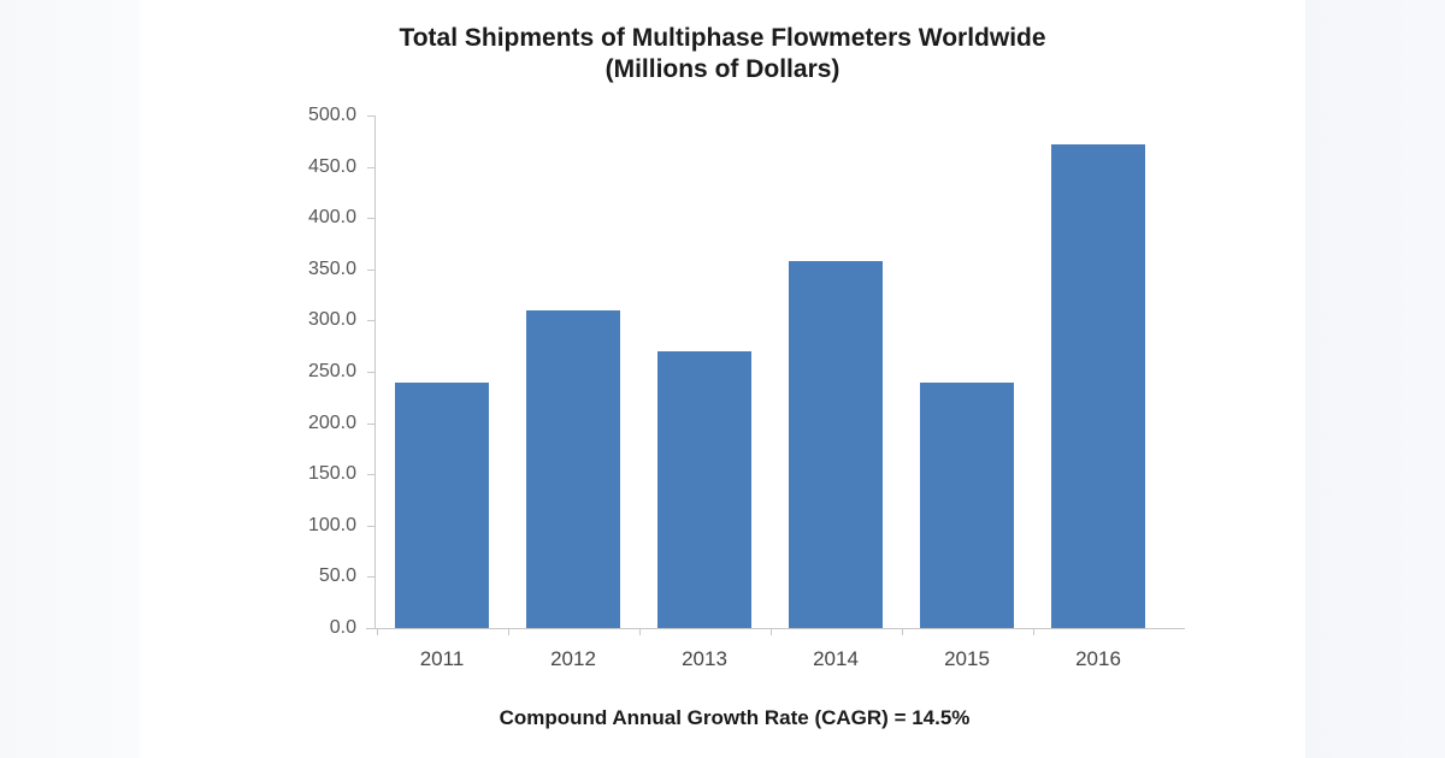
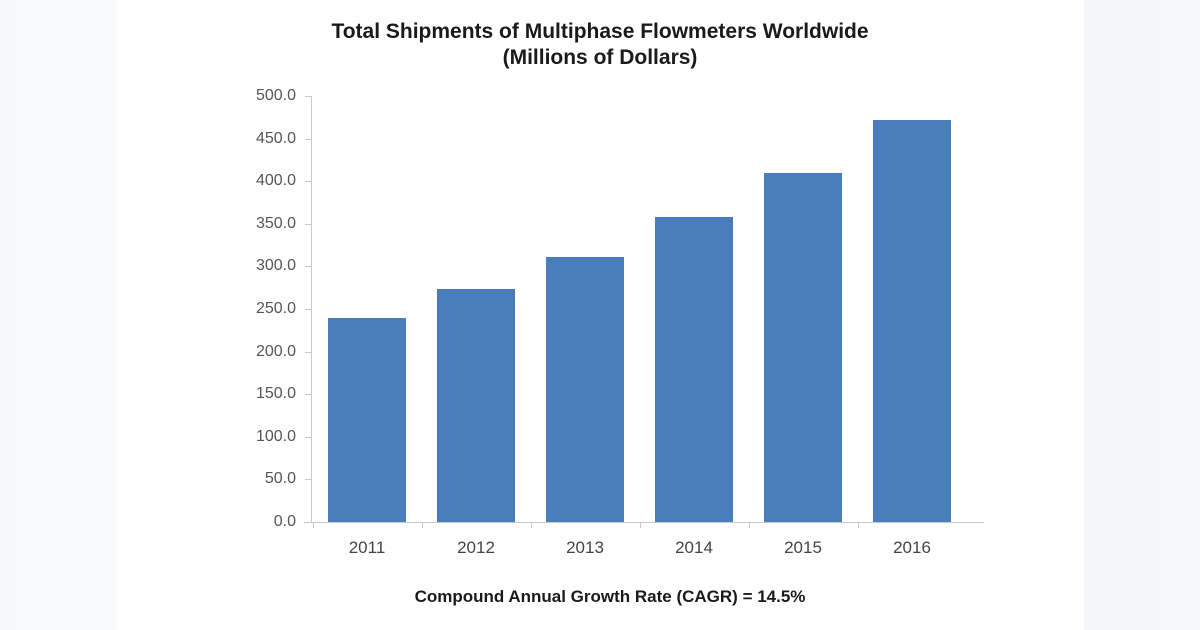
2012: 310 -> 270
2013: 270 -> 310
2015: 240 -> 410
